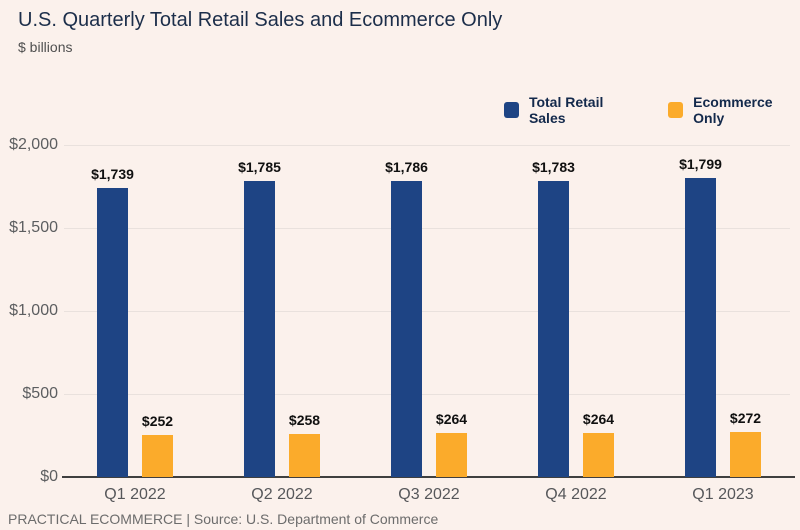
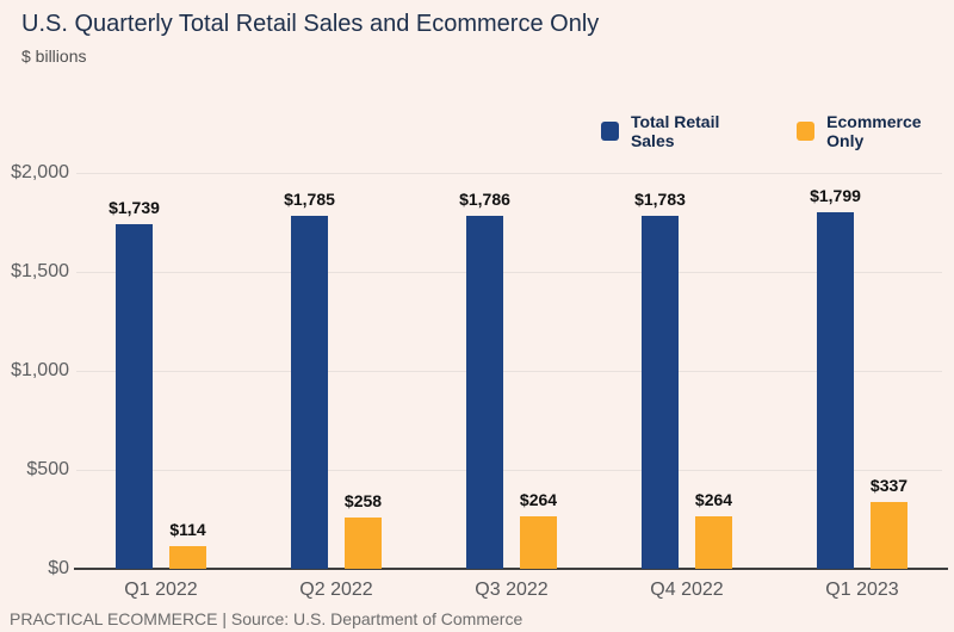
Ecommerce Only/Q1 2022: $252 -> $114
Ecommerce Only/Q1 2023: $272 -> $337
